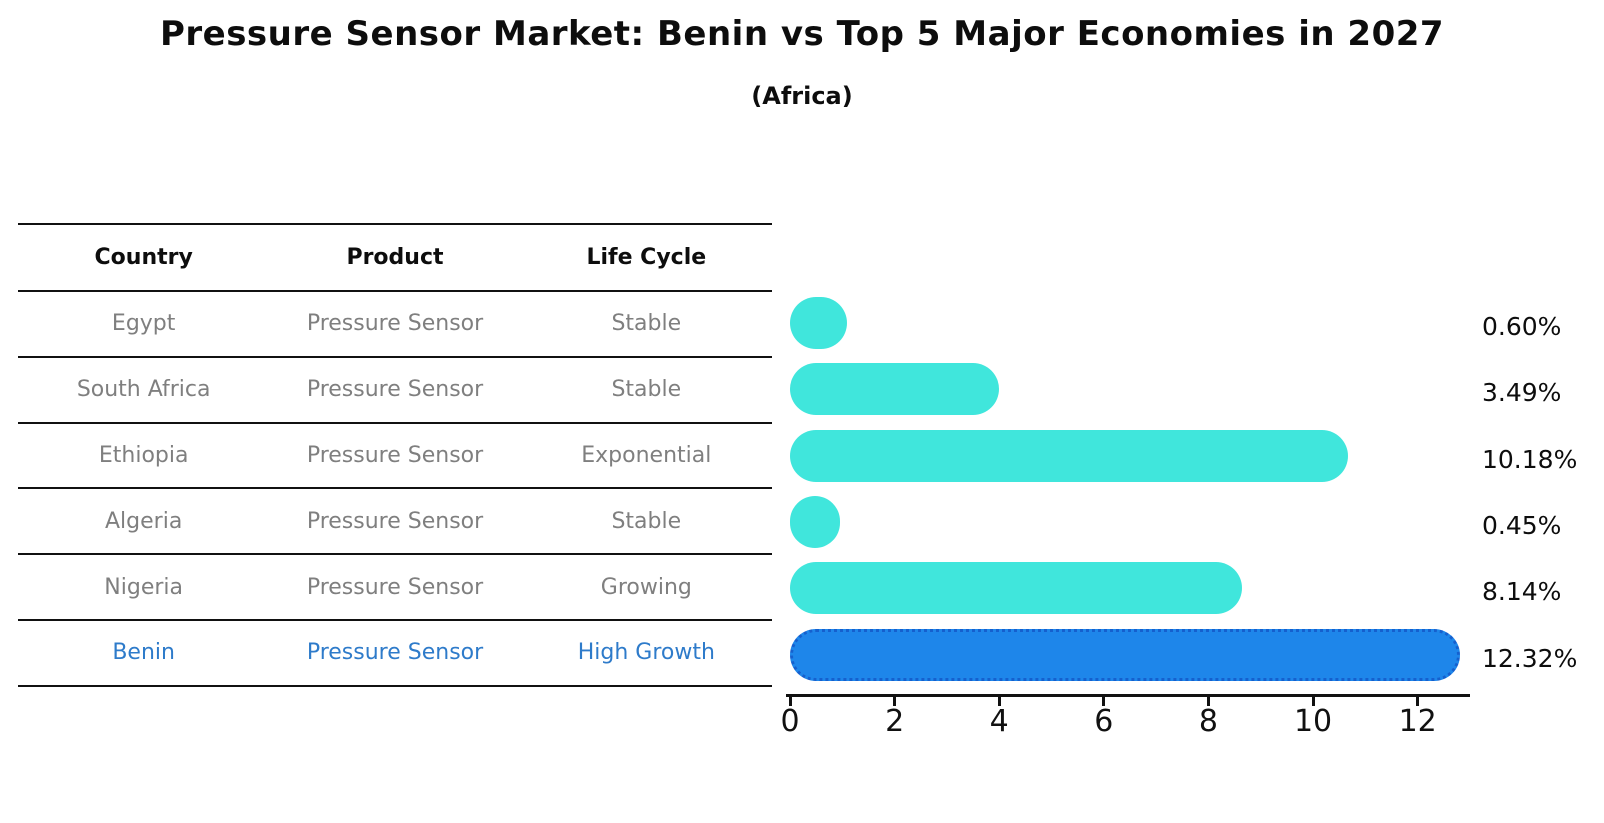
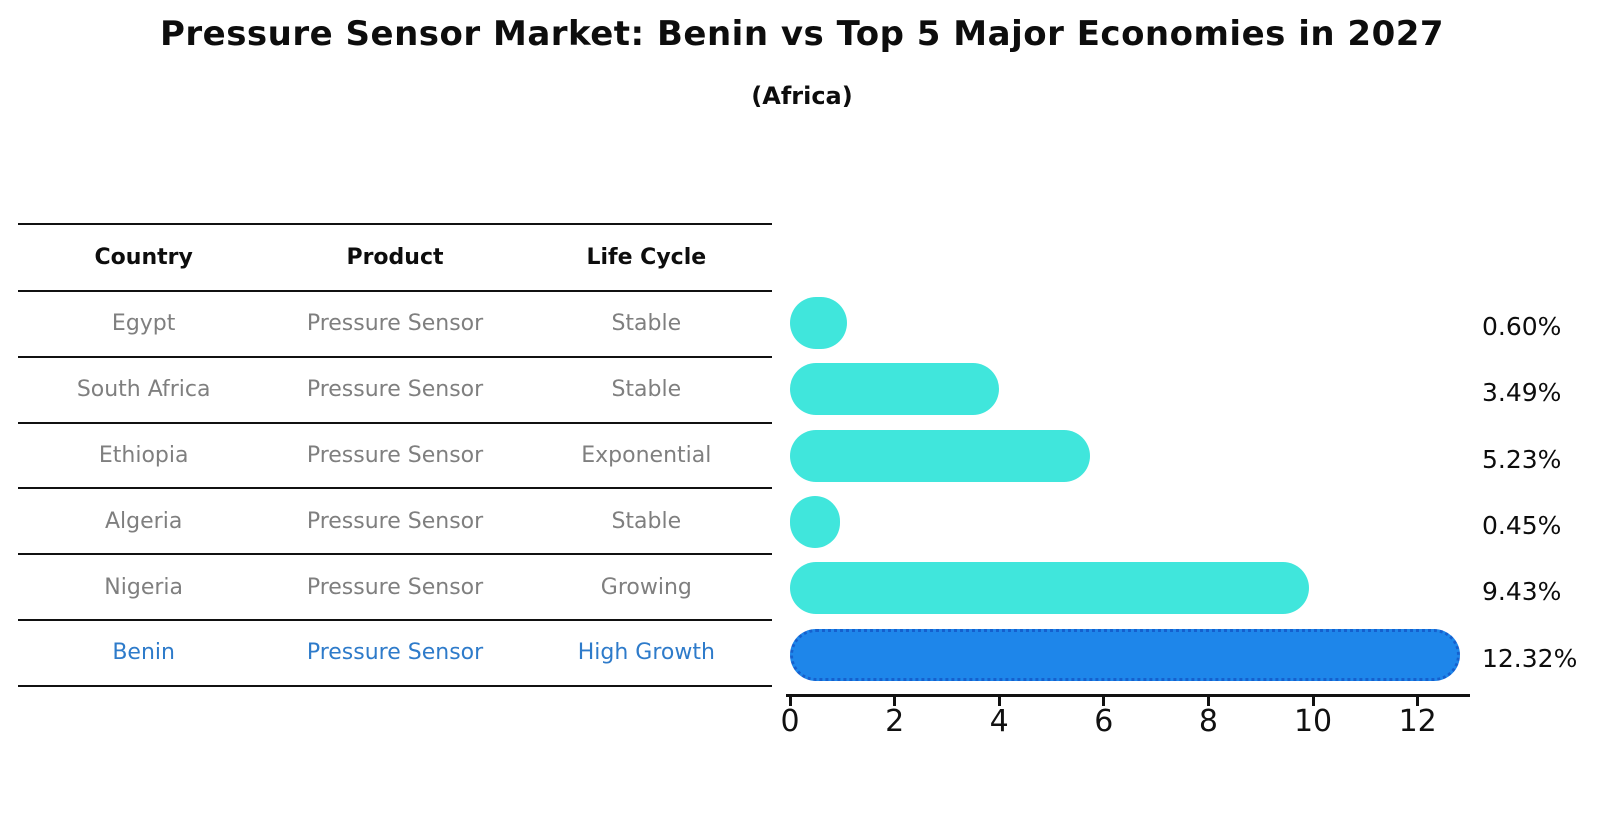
Ethiopia: 10.18% -> 5.23%
Nigeria: 8.14% -> 9.43%
